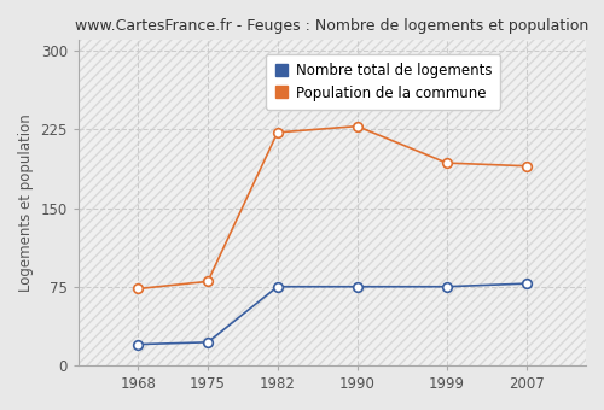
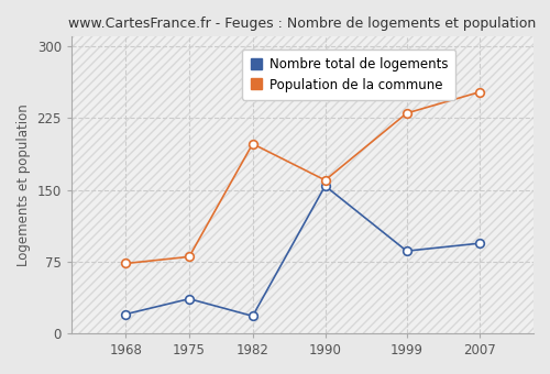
Nombre total de logements/1975: 22 -> 36
Nombre total de logements/1982: 75 -> 18
Population de la commune/1982: 222 -> 198
Nombre total de logements/1990: 75 -> 154
Population de la commune/1990: 228 -> 160
Nombre total de logements/1999: 75 -> 86
Population de la commune/1999: 193 -> 230
Nombre total de logements/2007: 78 -> 94
Population de la commune/2007: 190 -> 252
